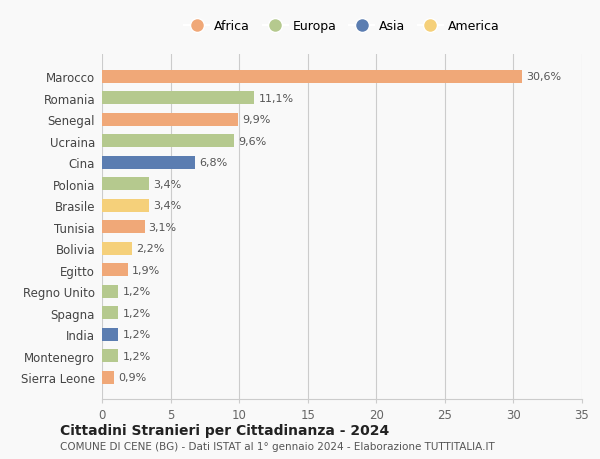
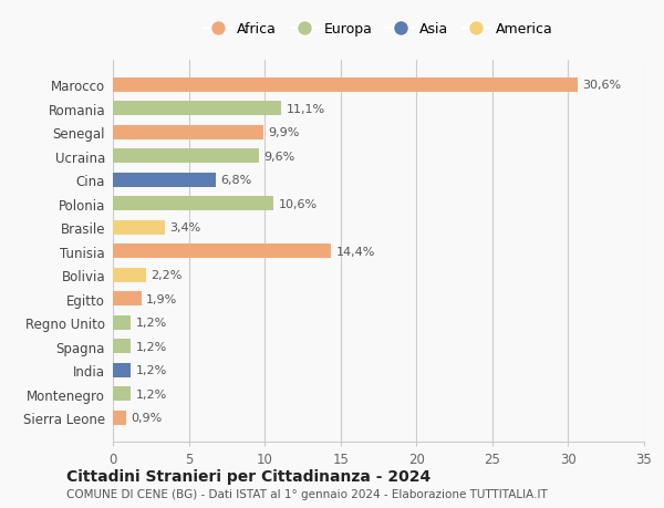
Polonia: 3,4% -> 10,6%
Tunisia: 3,1% -> 14,4%
